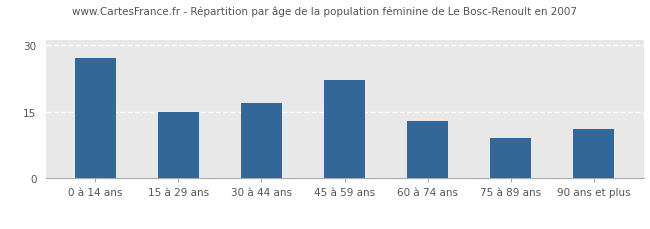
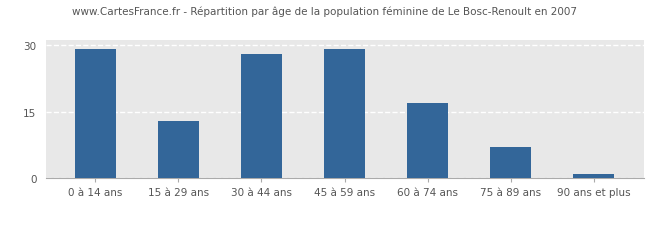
0 à 14 ans: 27 -> 29
15 à 29 ans: 15 -> 13
30 à 44 ans: 17 -> 28
45 à 59 ans: 22 -> 29
60 à 74 ans: 13 -> 17
75 à 89 ans: 9 -> 7
90 ans et plus: 11 -> 1
